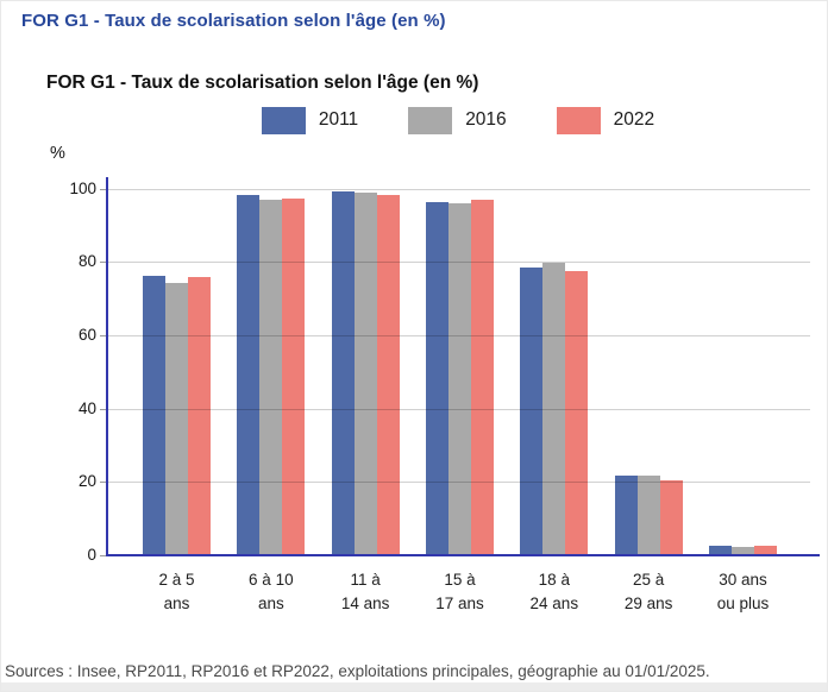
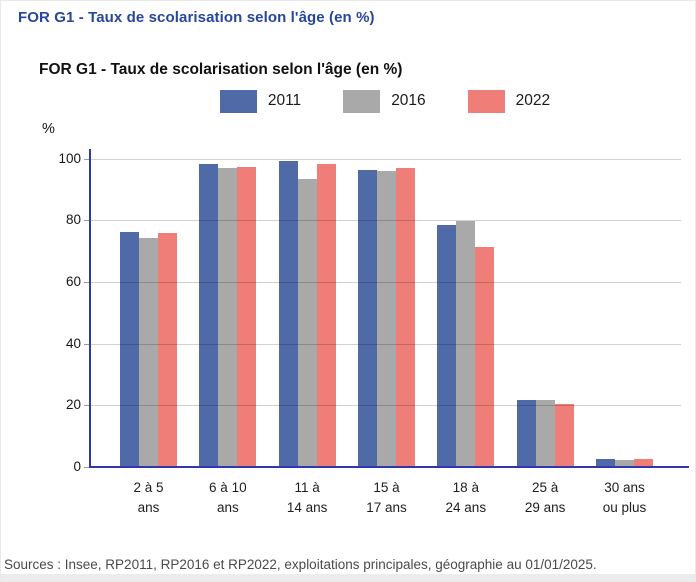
2016/11 à 14 ans: 98 -> 93
2022/18 à 24 ans: 77 -> 71
